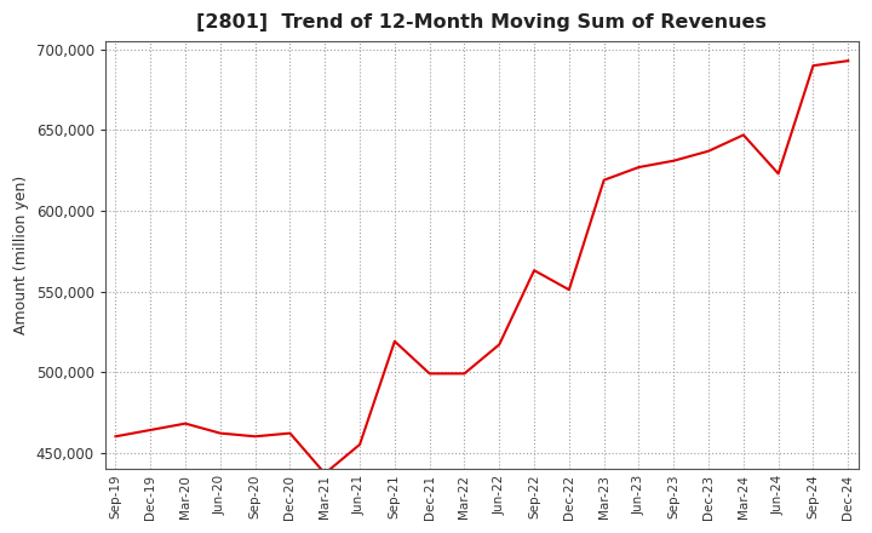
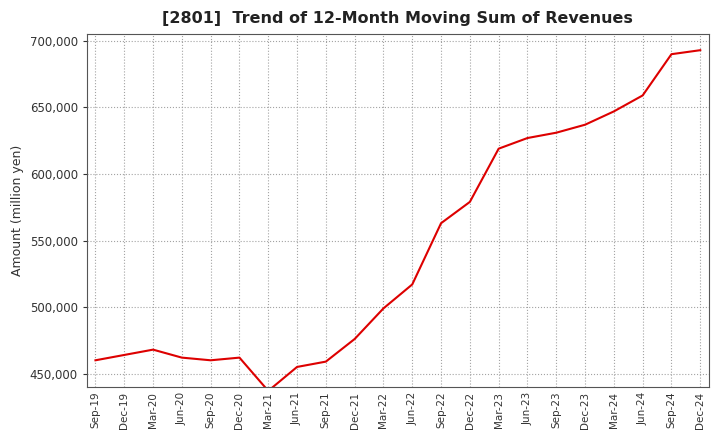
Sep-21: 519,000 -> 459,000
Dec-21: 499,000 -> 476,000
Dec-22: 551,000 -> 579,000
Jun-24: 623,000 -> 659,000
